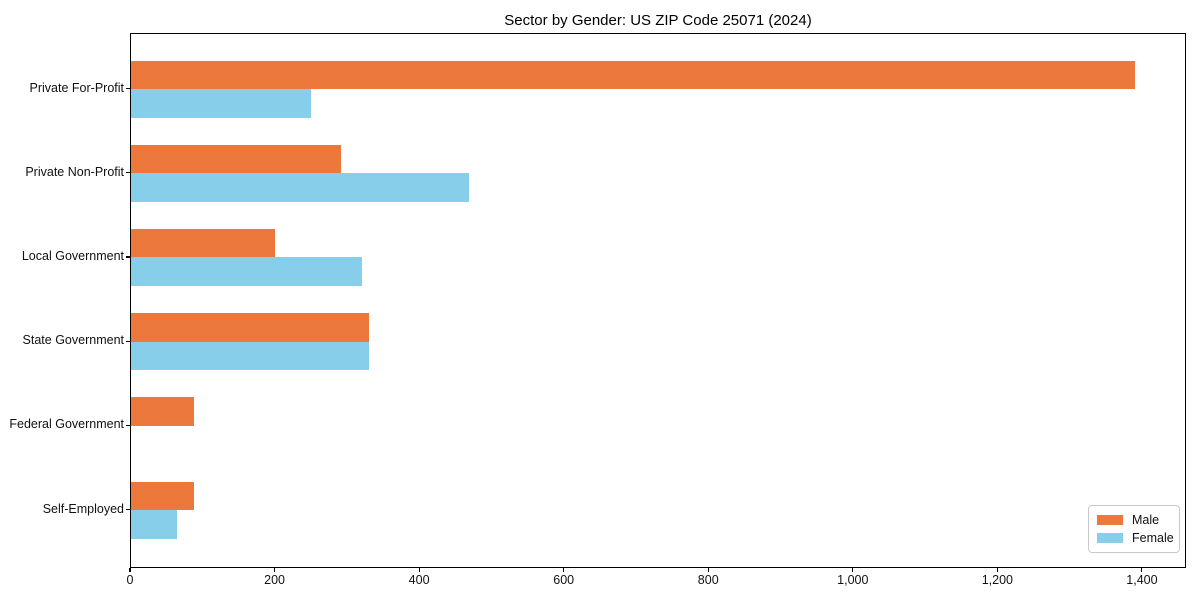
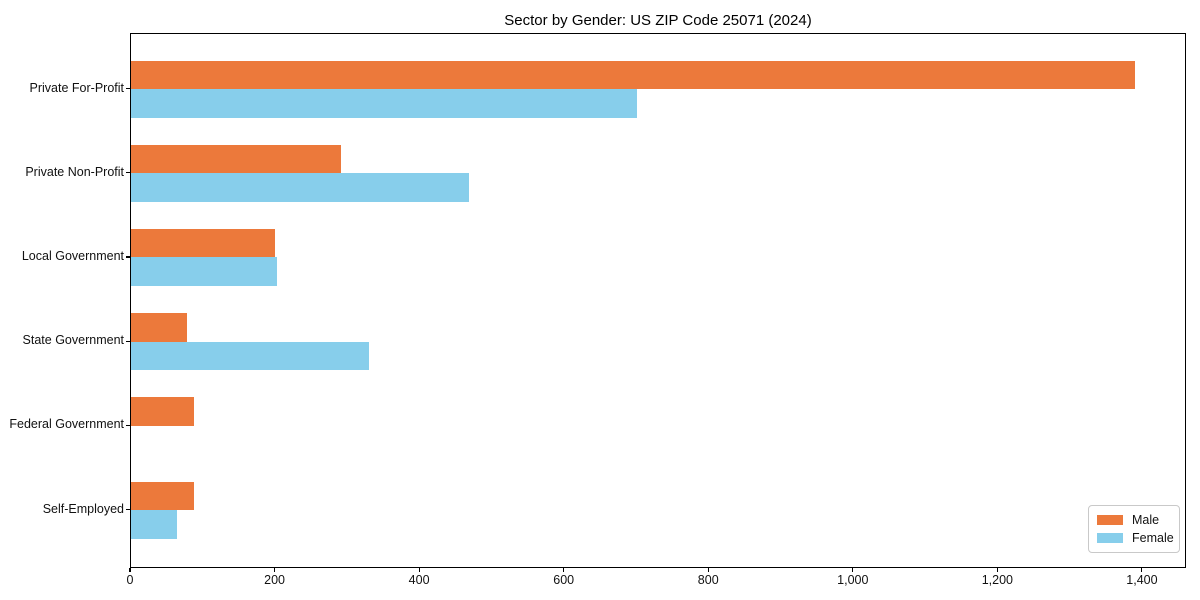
Female/Private For-Profit: 250 -> 700
Female/Local Government: 320 -> 200
Male/State Government: 330 -> 80
